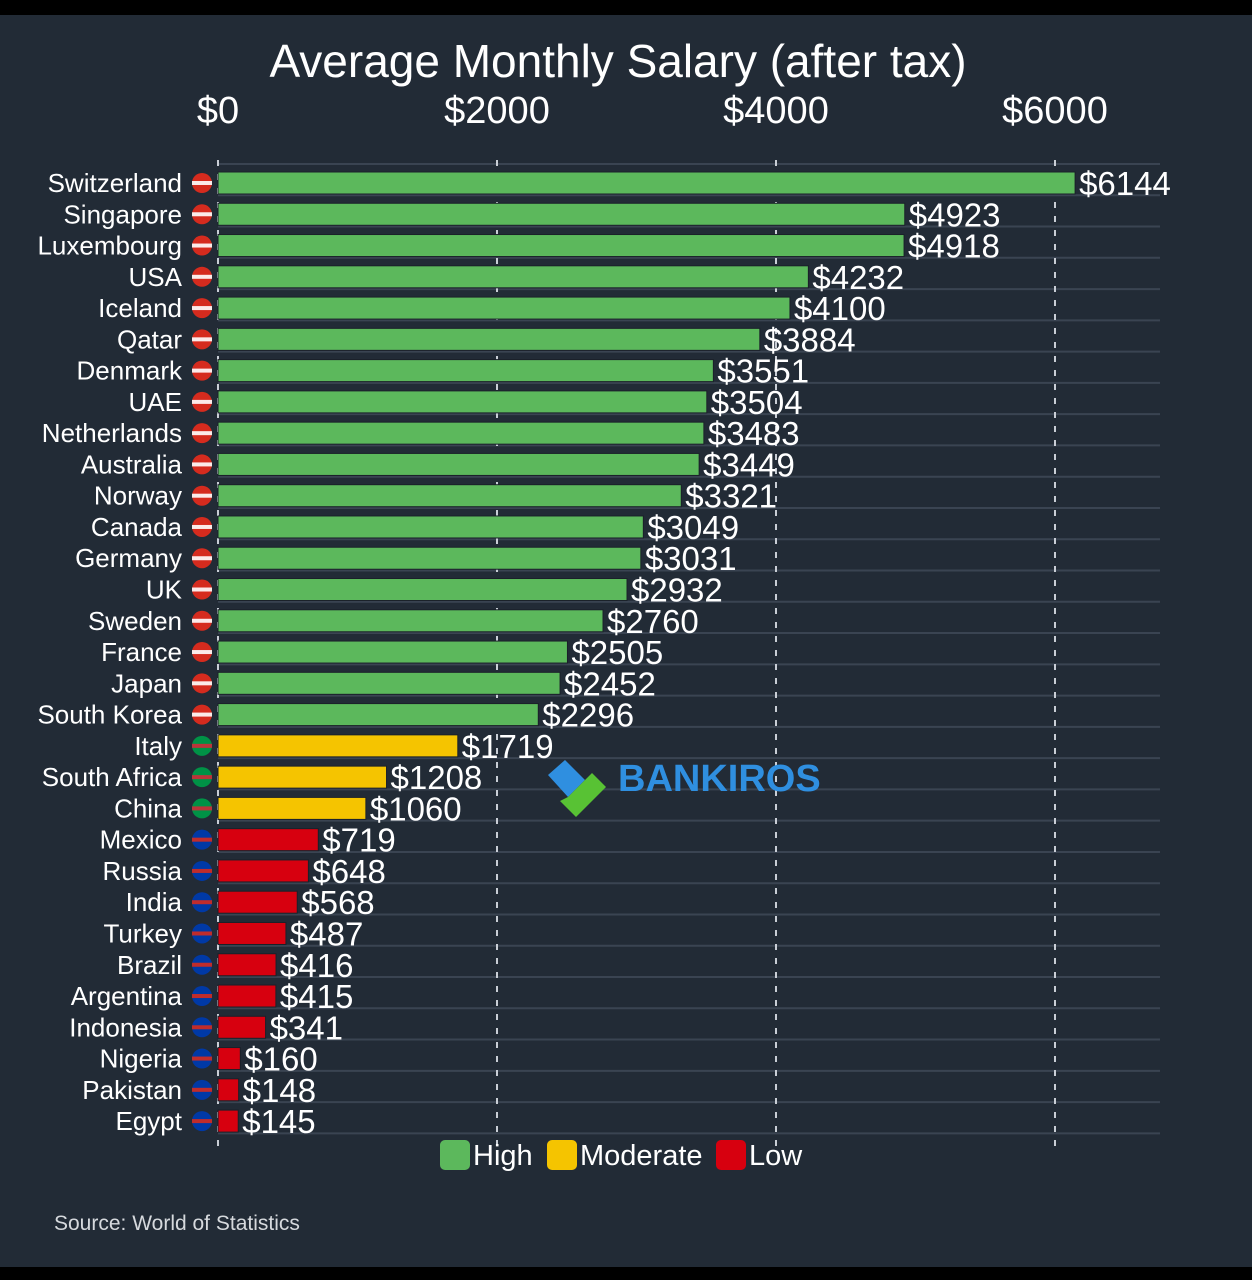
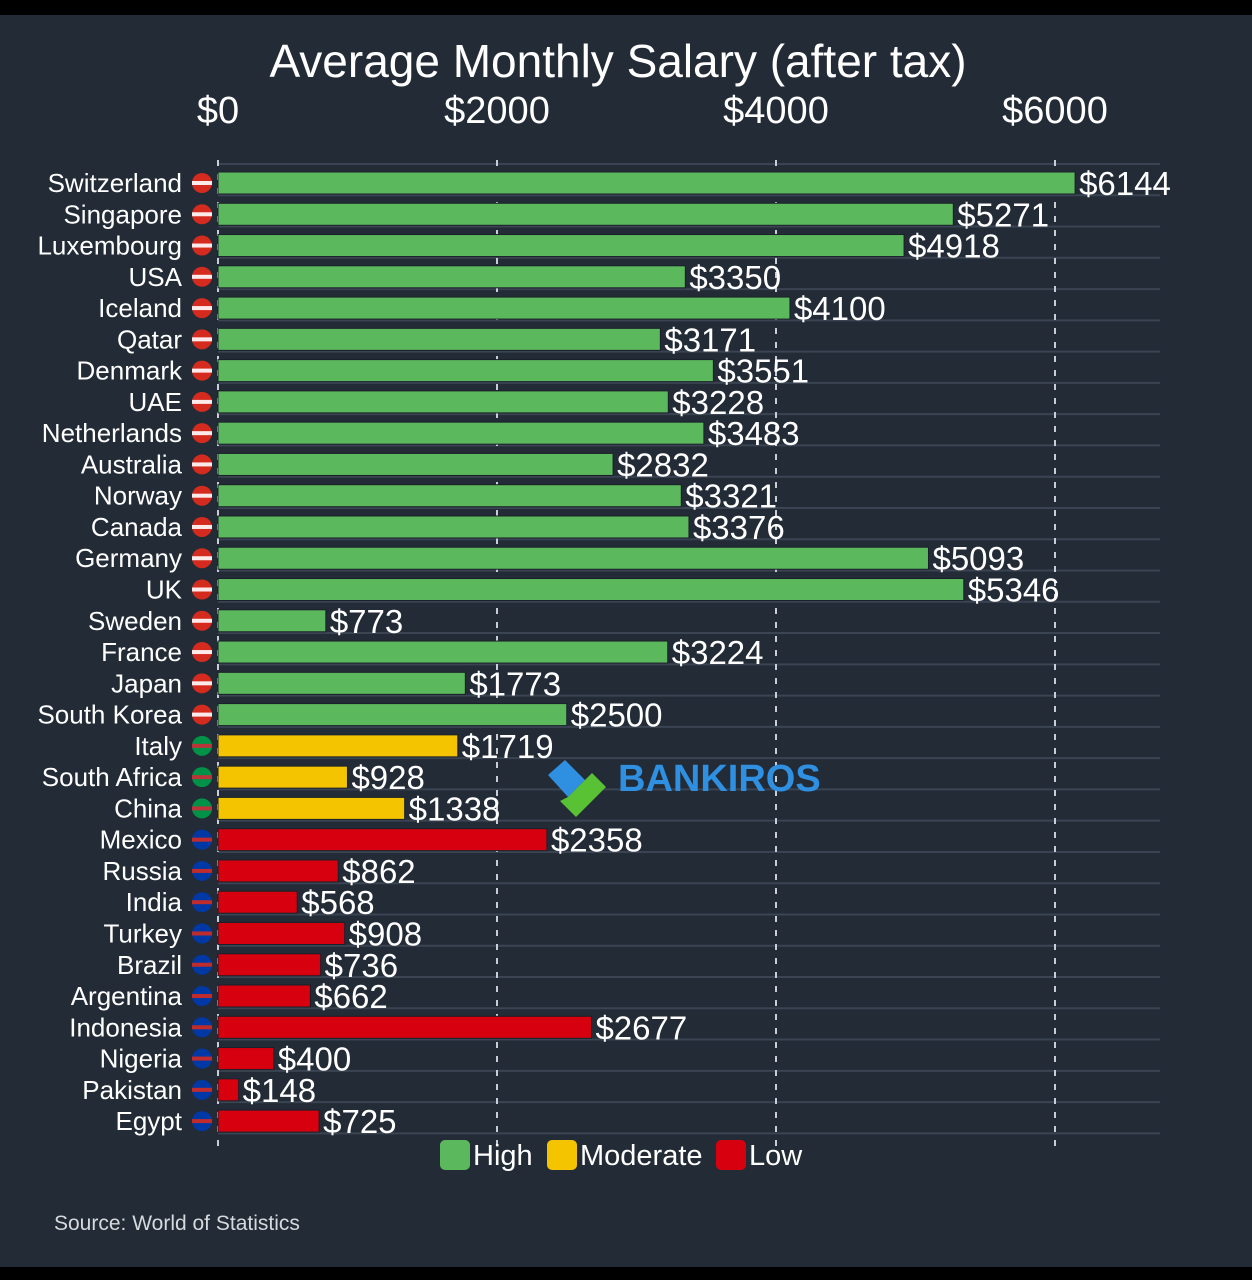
Singapore: $4923 -> $5271
USA: $4232 -> $3350
Qatar: $3884 -> $3171
UAE: $3504 -> $3228
Australia: $3449 -> $2832
Canada: $3049 -> $3376
Germany: $3031 -> $5093
UK: $2932 -> $5346
Sweden: $2760 -> $773
France: $2505 -> $3224
Japan: $2452 -> $1773
South Korea: $2296 -> $2500
South Africa: $1208 -> $928
China: $1060 -> $1338
Mexico: $719 -> $2358
Russia: $648 -> $862
Turkey: $487 -> $908
Brazil: $416 -> $736
Argentina: $415 -> $662
Indonesia: $341 -> $2677
Nigeria: $160 -> $400
Egypt: $145 -> $725
